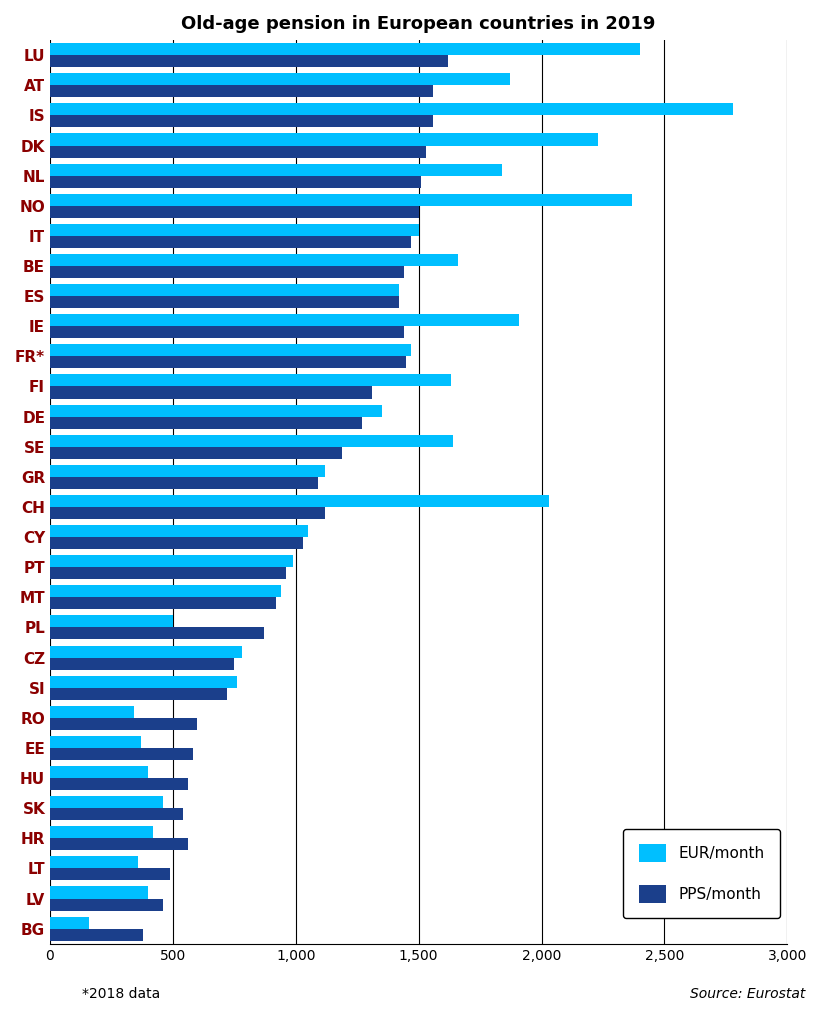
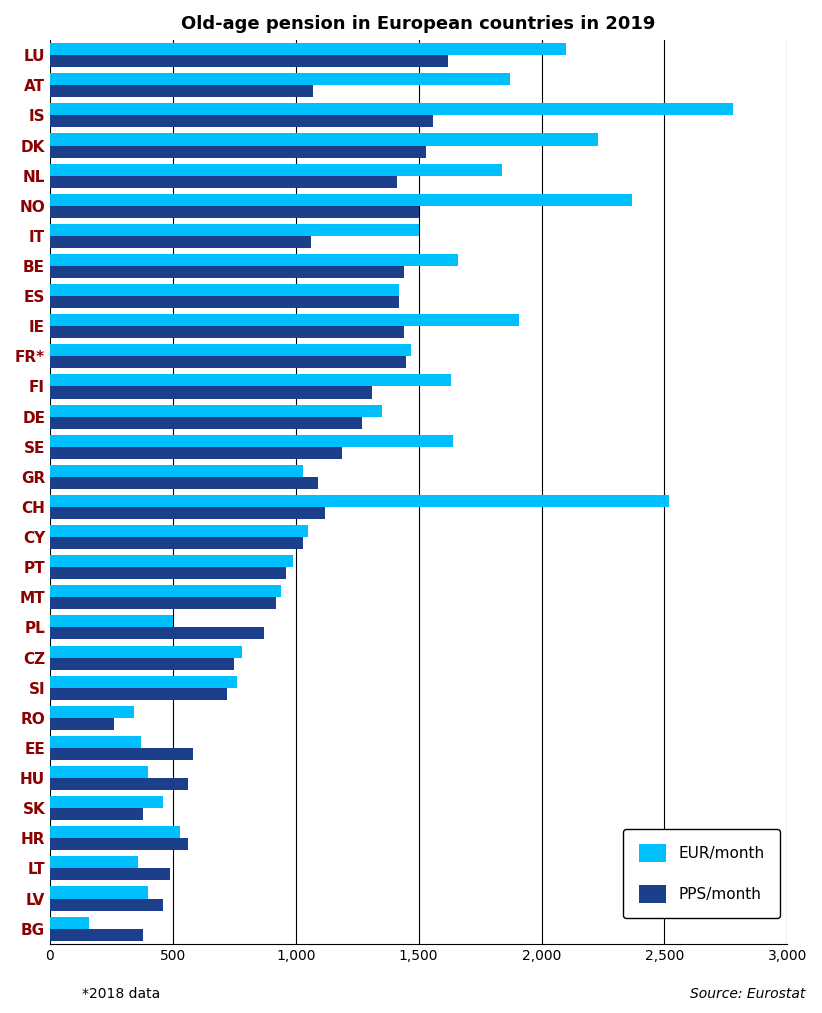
EUR/month/LU: 2,400 -> 2,100
PPS/month/AT: 1,560 -> 1,070
PPS/month/NL: 1,510 -> 1,410
PPS/month/IT: 1,470 -> 1,060
EUR/month/GR: 1,120 -> 1,030
EUR/month/CH: 2,030 -> 2,520
PPS/month/RO: 600 -> 260
PPS/month/SK: 540 -> 380
EUR/month/HR: 420 -> 530
